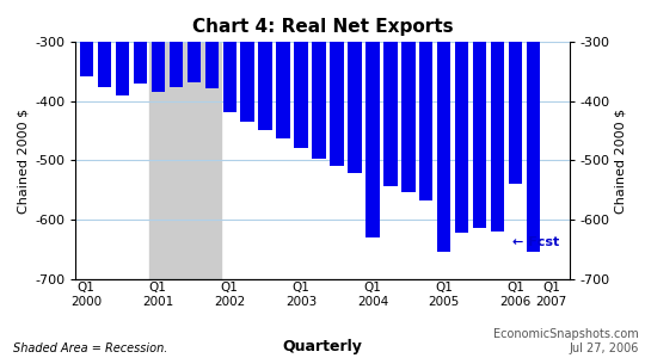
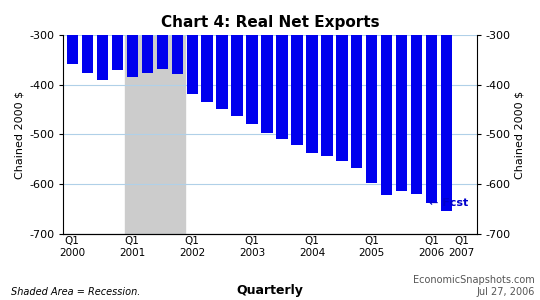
Q1 2004: -630 -> -538
Q1 2005: -655 -> -598
Q1 2006: -540 -> -638
